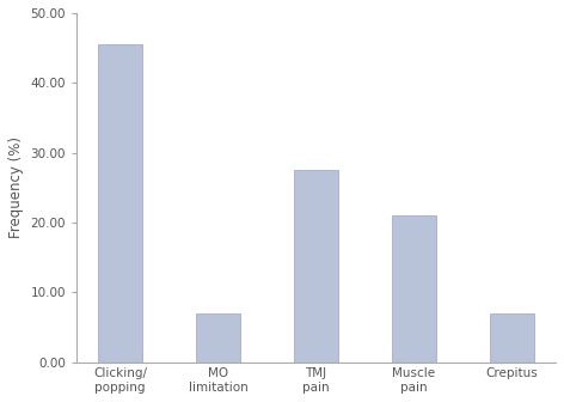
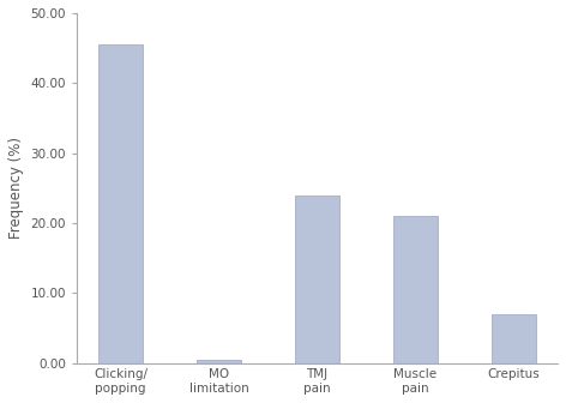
MO limitation: 7.0 -> 0.5
TMJ pain: 27.6 -> 24.0
